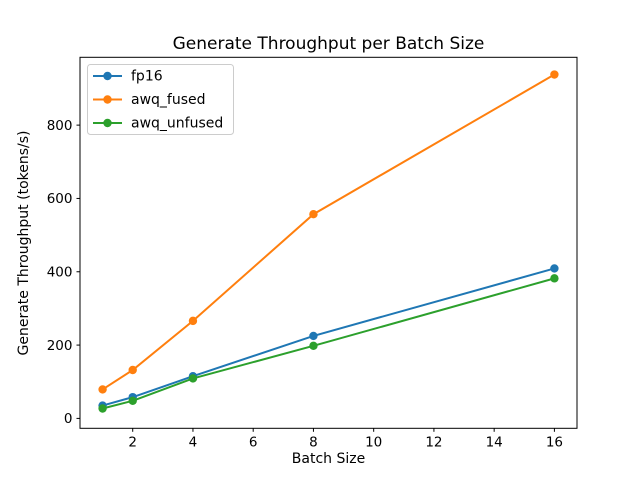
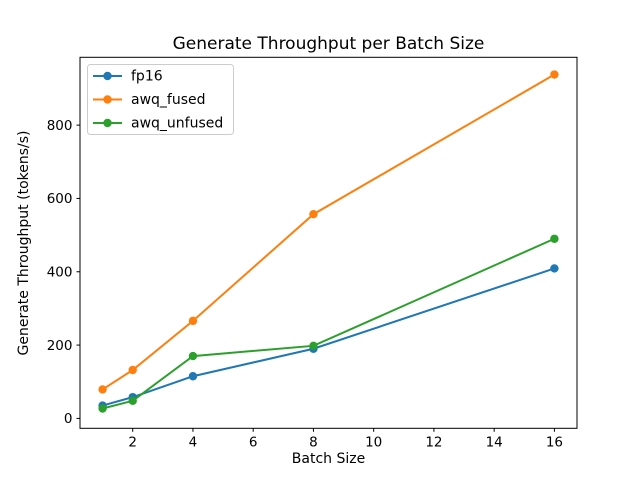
awq_unfused/4: 110 -> 170
fp16/8: 220 -> 190
awq_unfused/16: 380 -> 490
